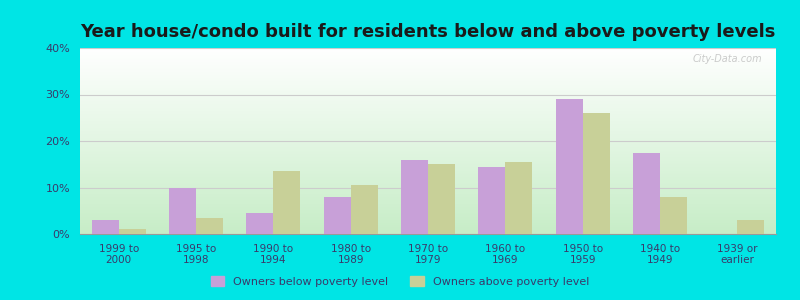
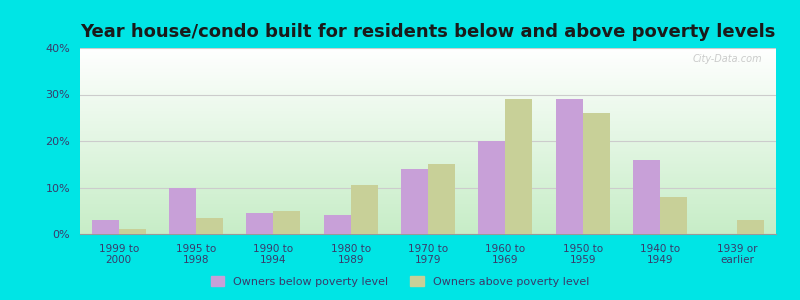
Owners above poverty level/1990 to 1994: 13.5% -> 5.0%
Owners below poverty level/1980 to 1989: 8.0% -> 4.0%
Owners below poverty level/1970 to 1979: 16.0% -> 14.0%
Owners below poverty level/1960 to 1969: 14.5% -> 20.0%
Owners above poverty level/1960 to 1969: 15.5% -> 29.0%
Owners below poverty level/1940 to 1949: 17.5% -> 16.0%
